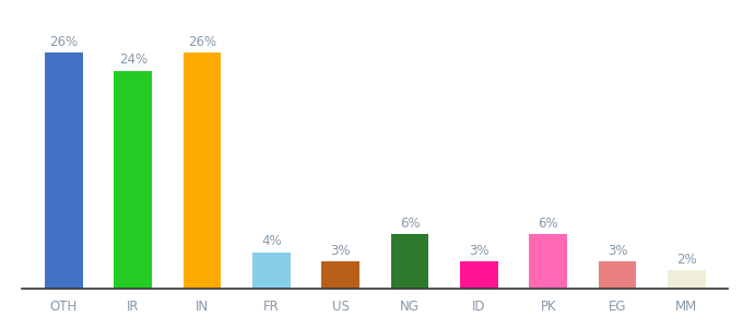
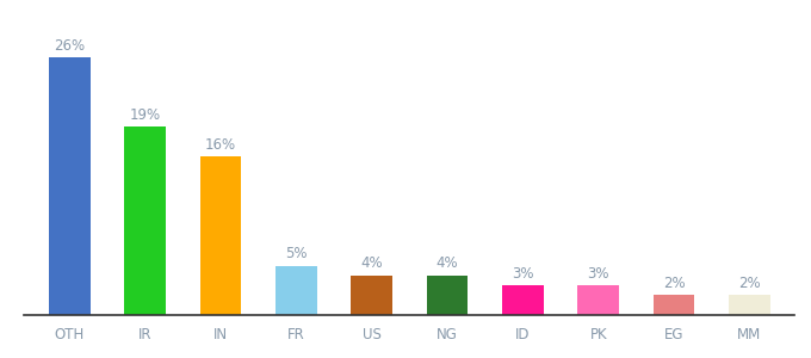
IR: 24% -> 19%
IN: 26% -> 16%
FR: 4% -> 5%
US: 3% -> 4%
NG: 6% -> 4%
PK: 6% -> 3%
EG: 3% -> 2%
